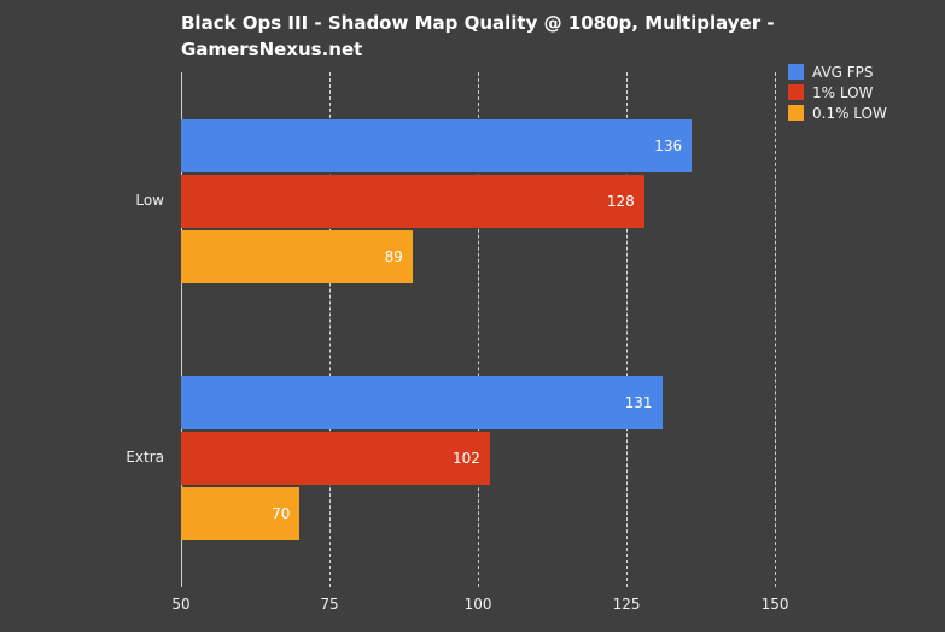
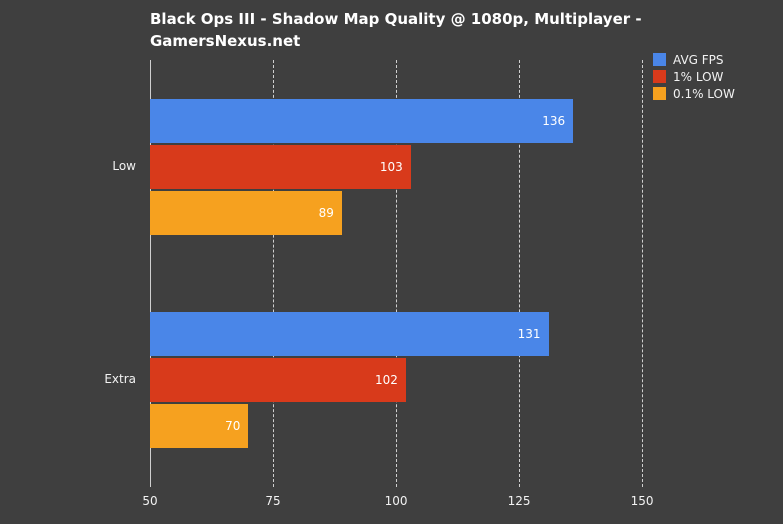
1% LOW/Low: 128 -> 103
